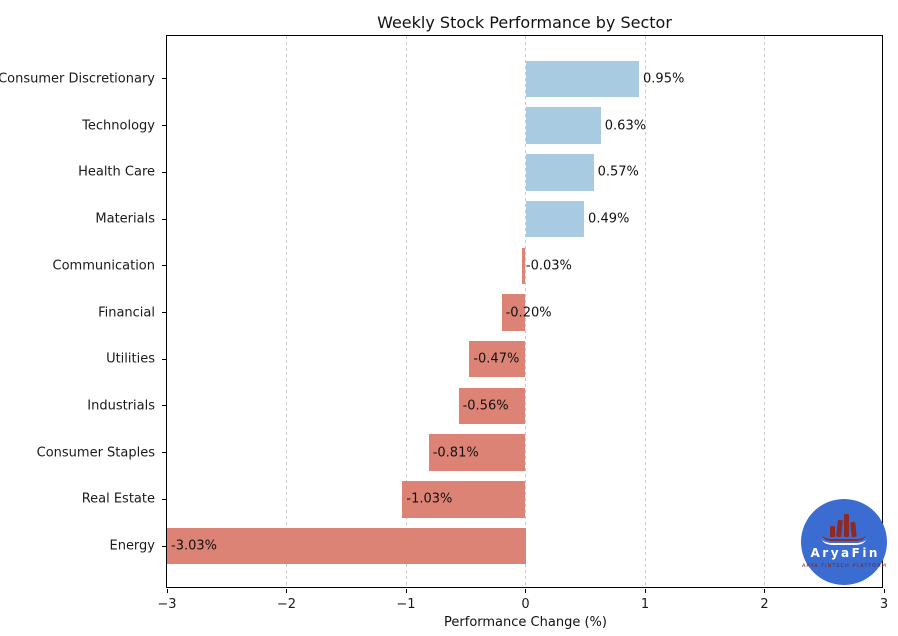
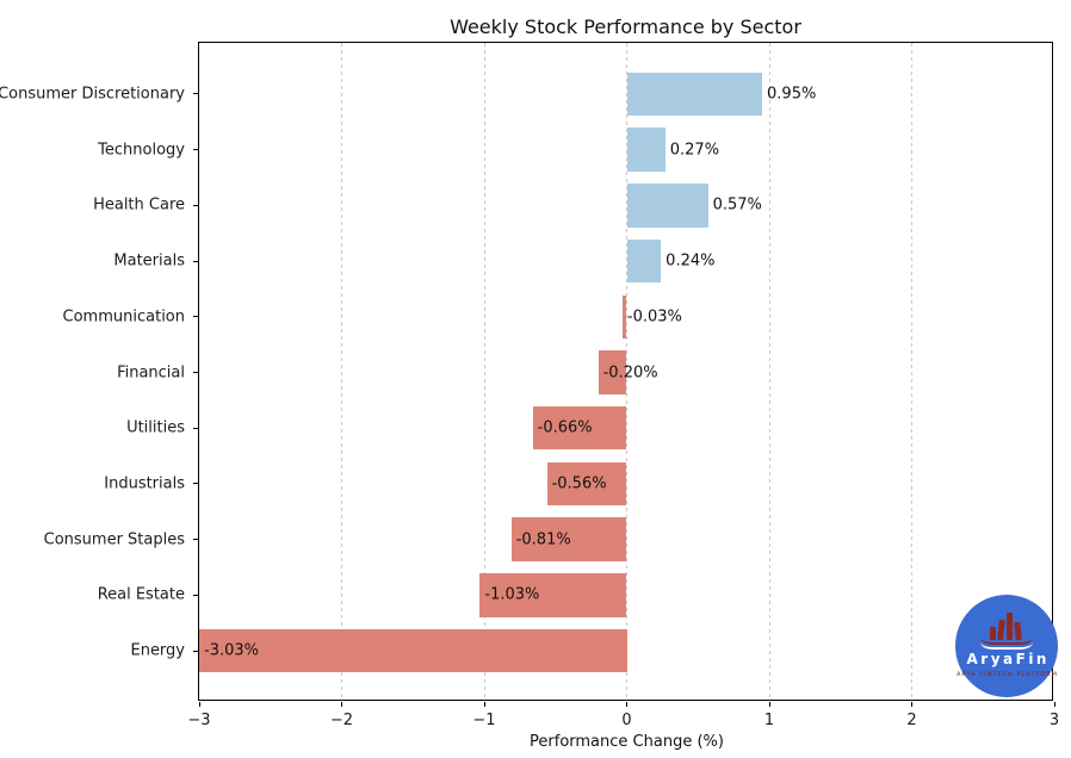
Technology: 0.63% -> 0.27%
Materials: 0.49% -> 0.24%
Utilities: -0.47% -> -0.66%
